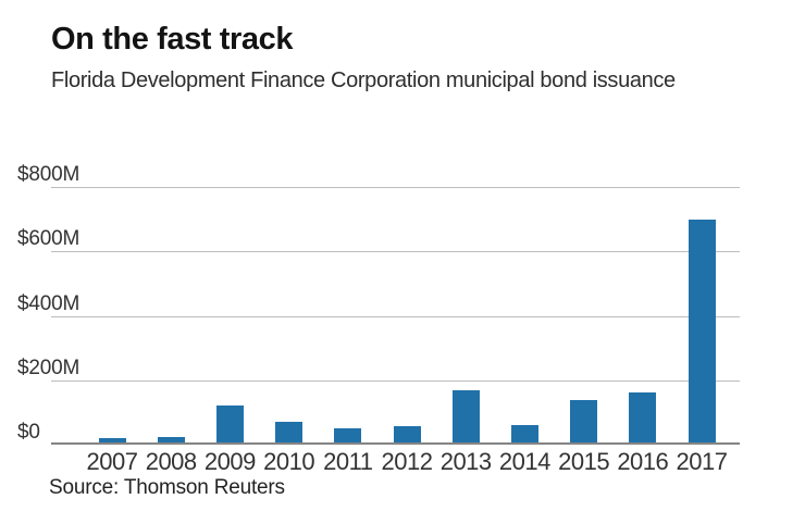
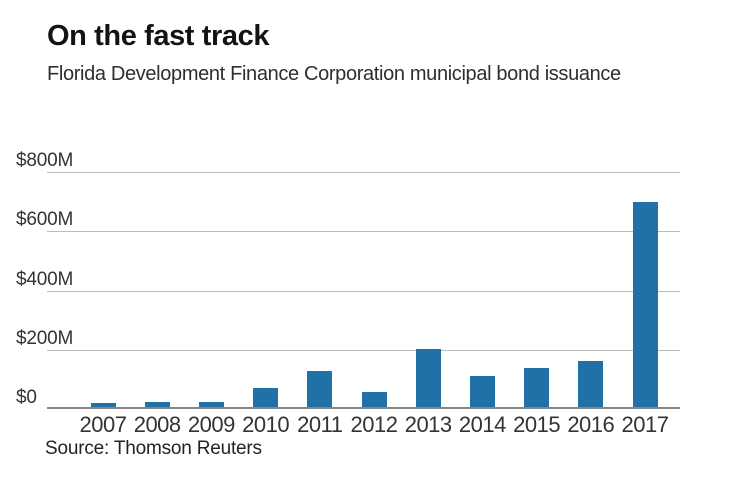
2009: $120M -> $20M
2011: $50M -> $130M
2013: $170M -> $200M
2014: $60M -> $110M
